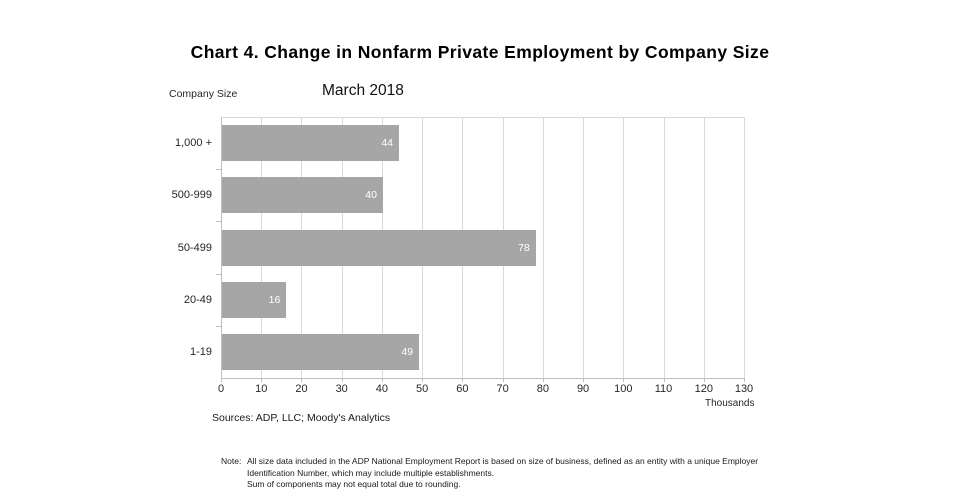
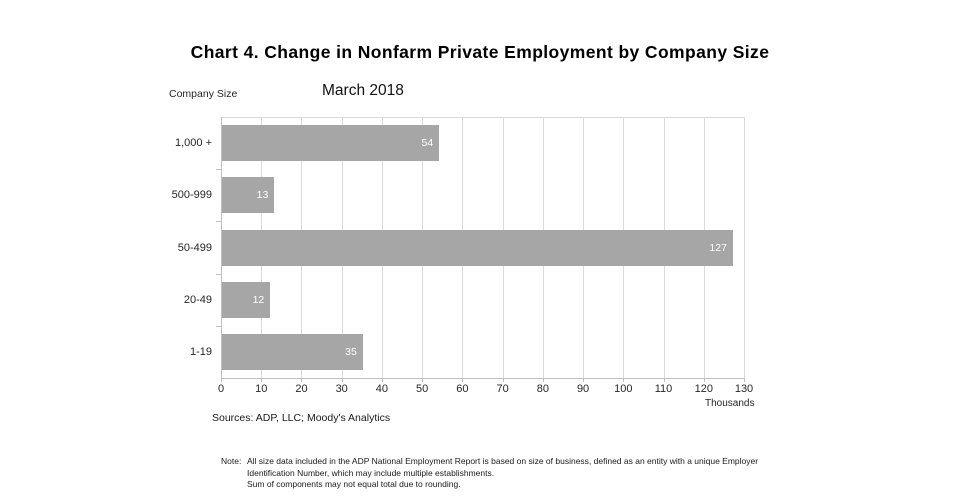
1-19: 49 -> 35
20-49: 16 -> 12
50-499: 78 -> 127
500-999: 40 -> 13
1,000 +: 44 -> 54
